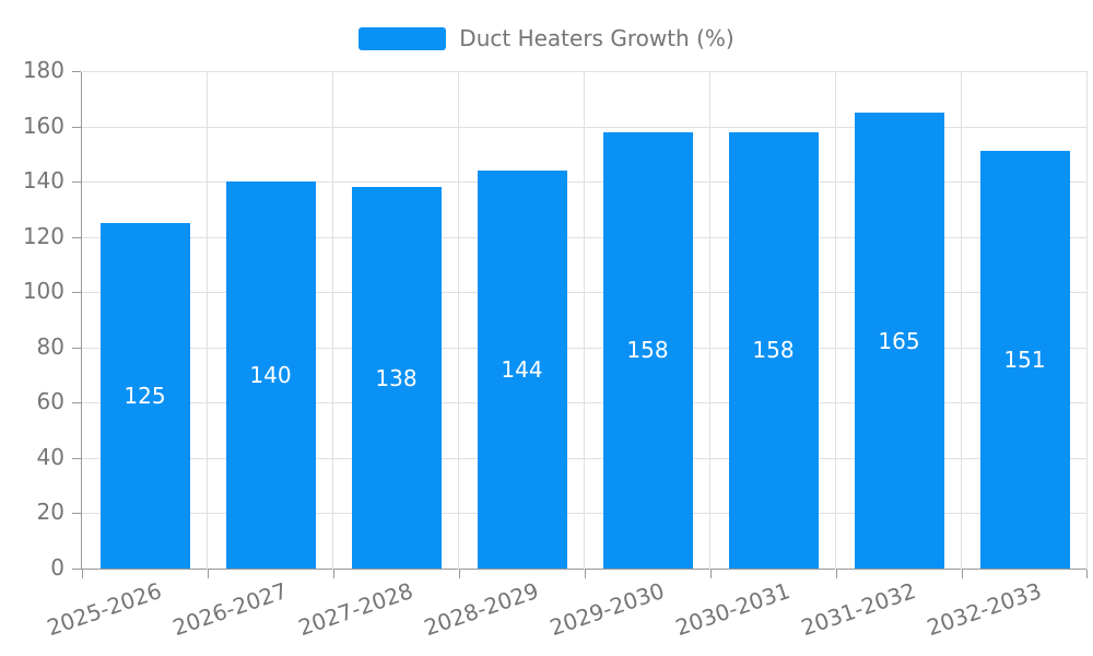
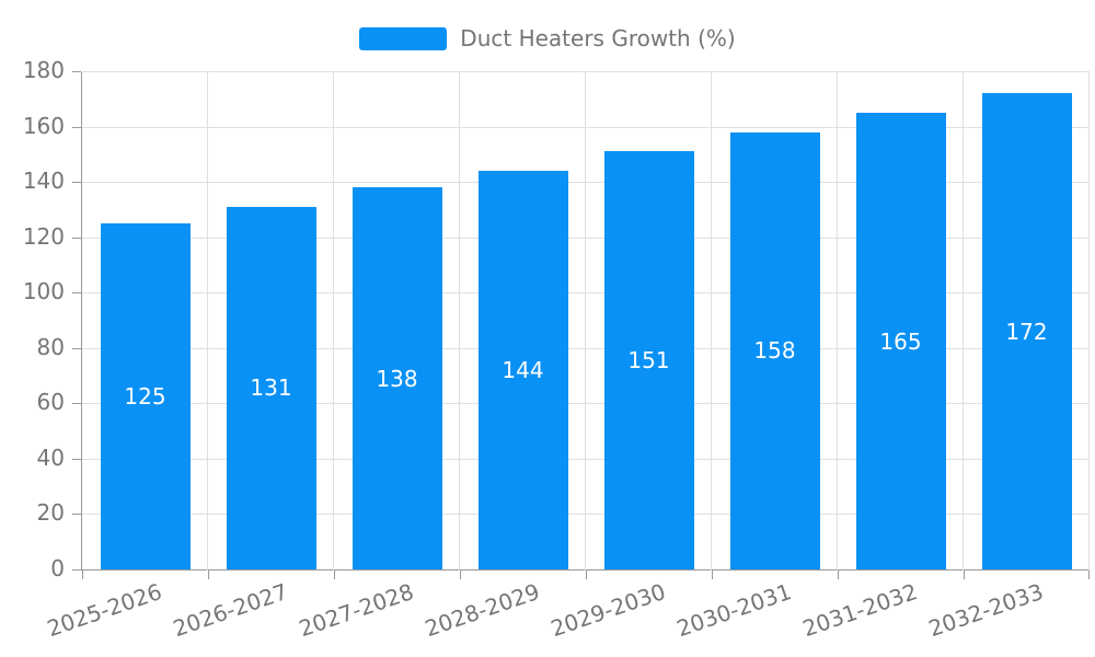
2026-2027: 140 -> 131
2029-2030: 158 -> 151
2032-2033: 151 -> 172
